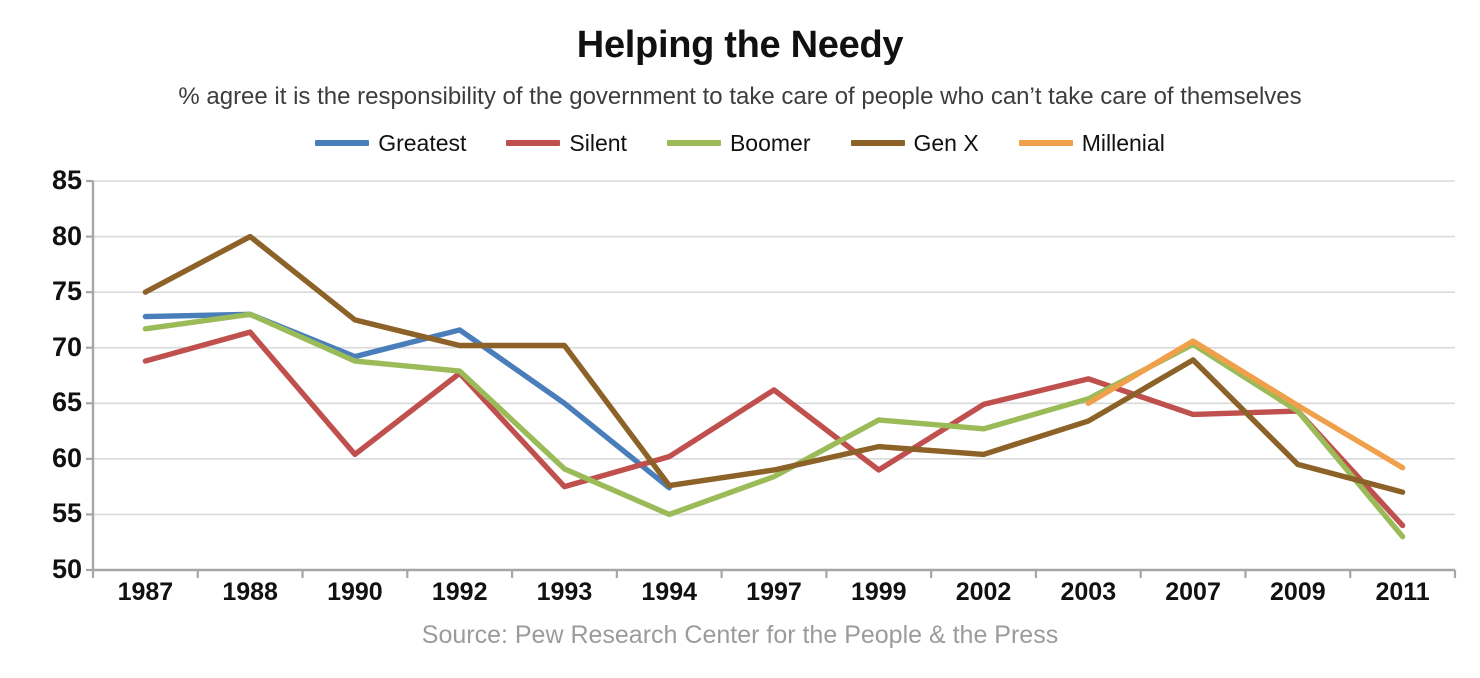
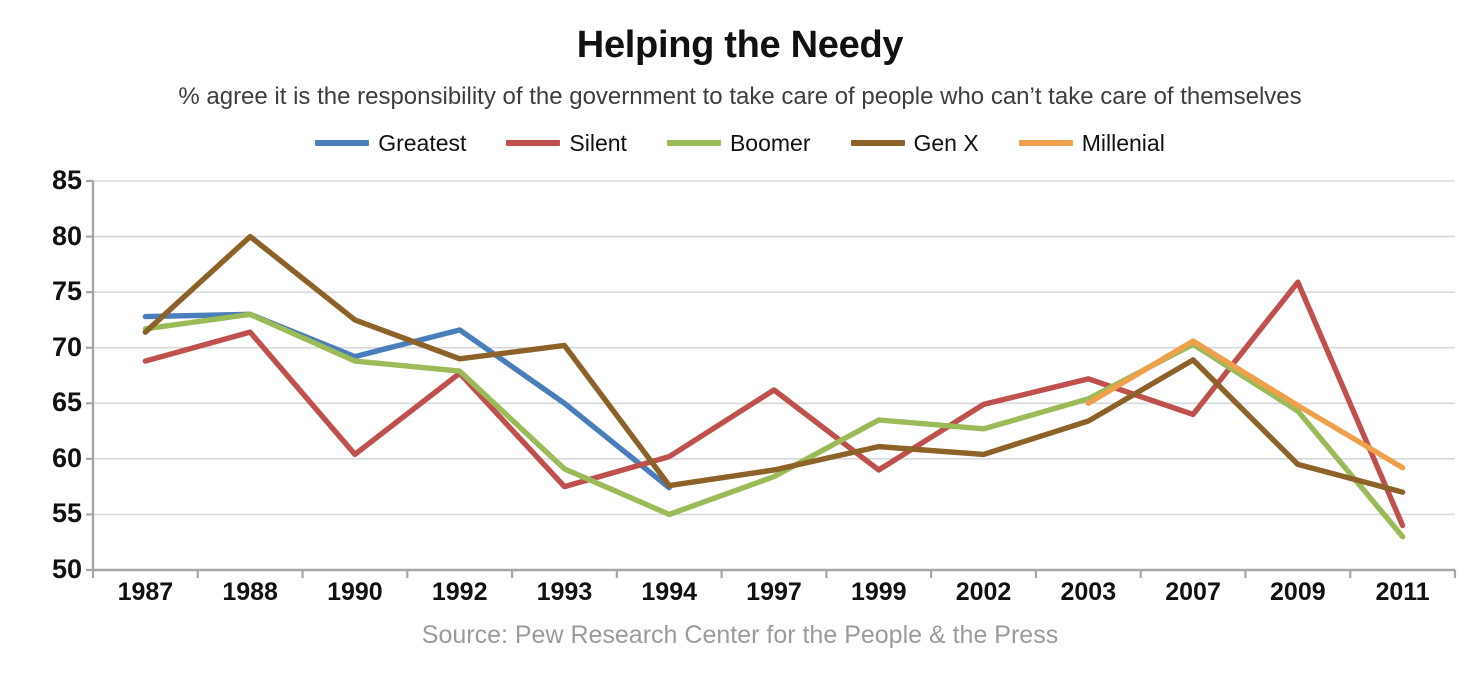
Gen X/1987: 75.0 -> 71.4
Gen X/1992: 70.2 -> 69.0
Silent/2009: 64.3 -> 75.9
